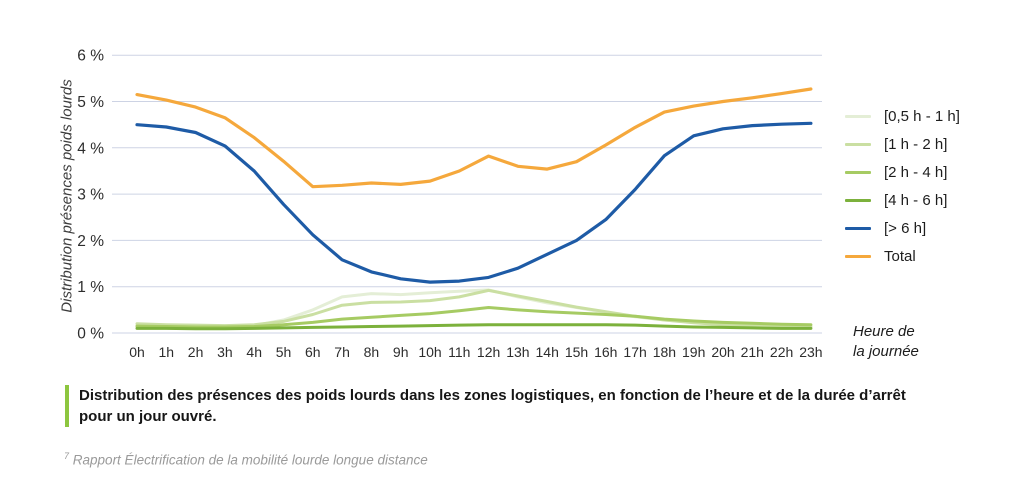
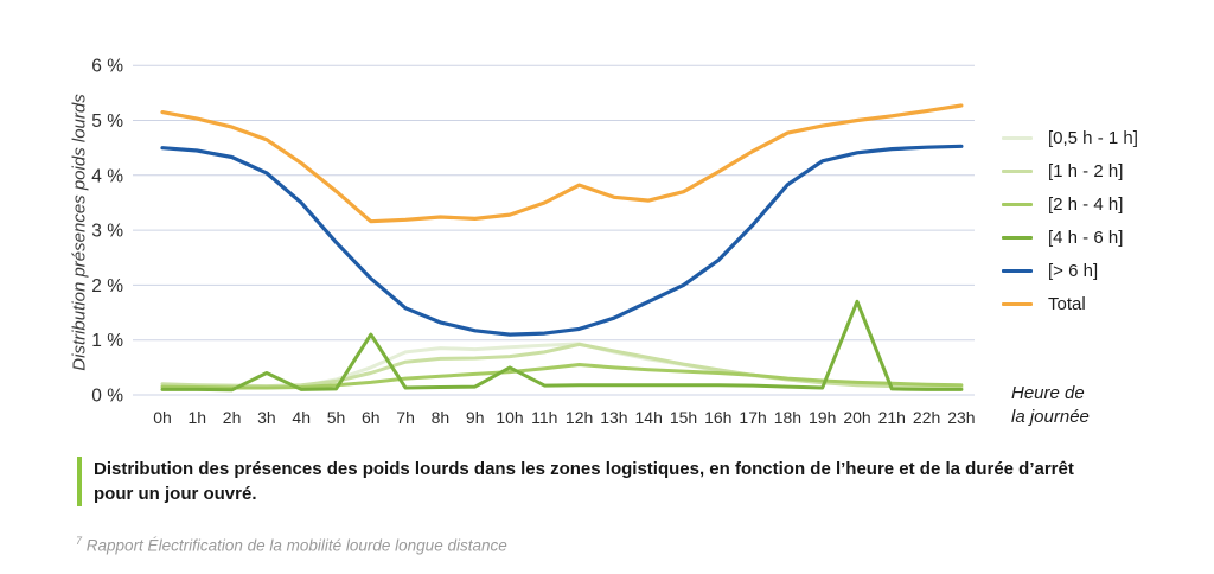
[4 h - 6 h]/3h: 0.1% -> 0.4%
[4 h - 6 h]/6h: 0.1% -> 1.1%
[4 h - 6 h]/10h: 0.2% -> 0.5%
[4 h - 6 h]/20h: 0.1% -> 1.7%
